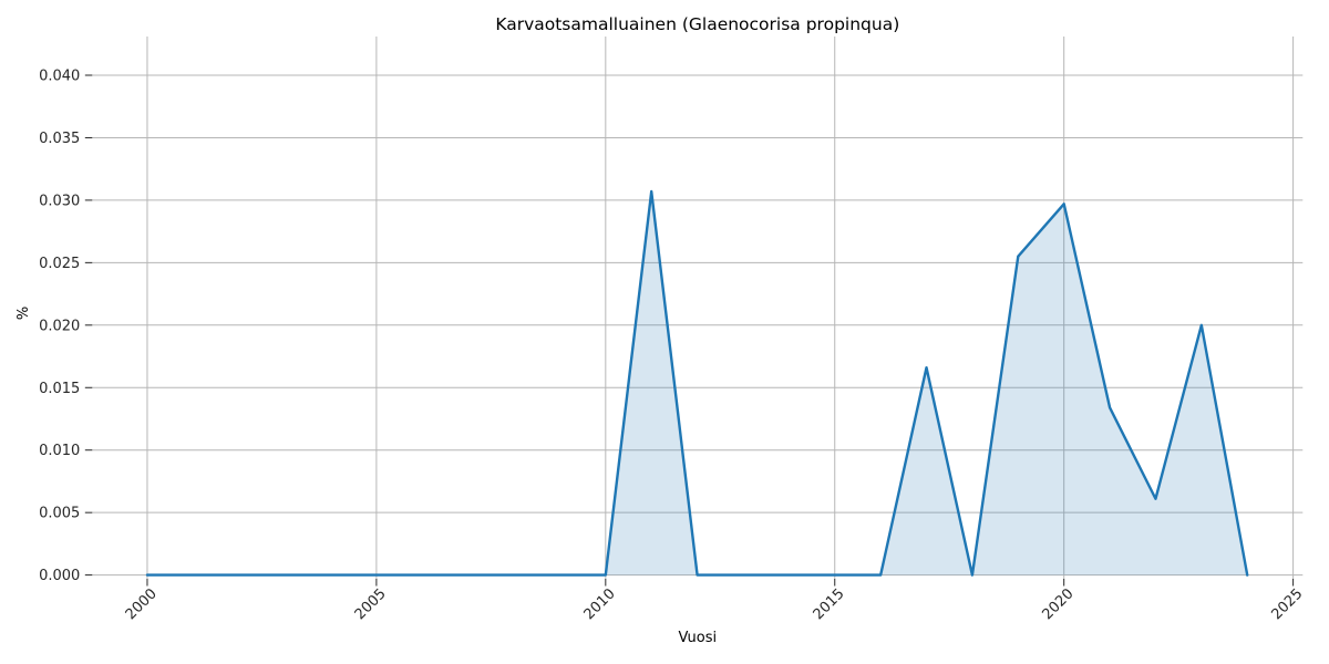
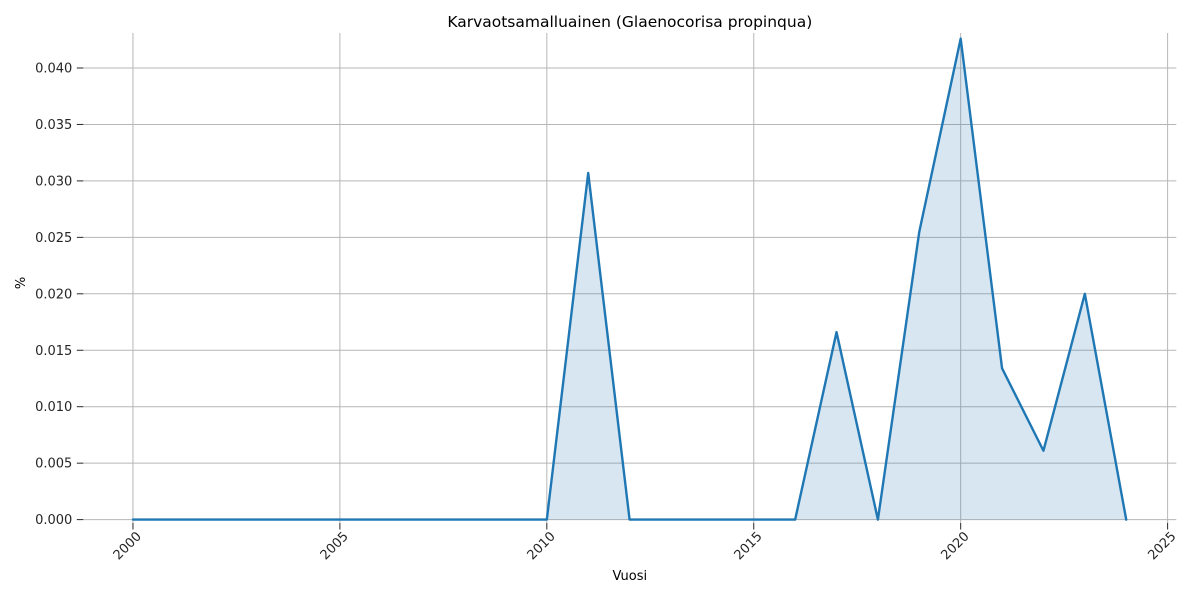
2020: 0.0297 -> 0.0426
